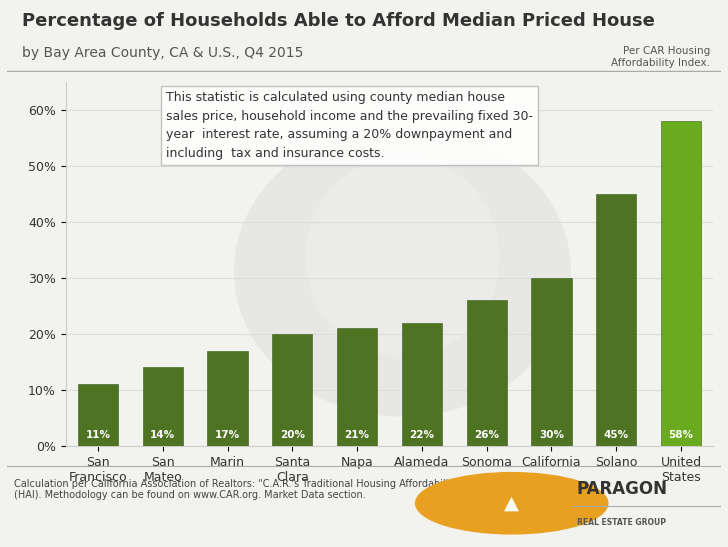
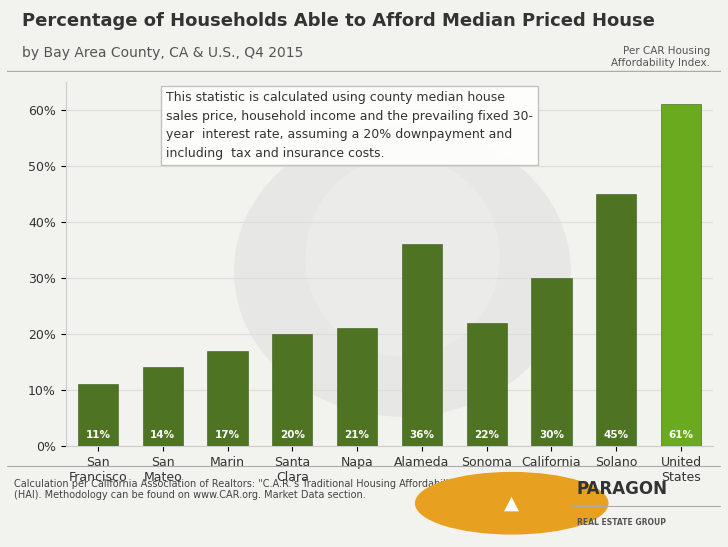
Alameda: 22% -> 36%
Sonoma: 26% -> 22%
United States: 58% -> 61%
